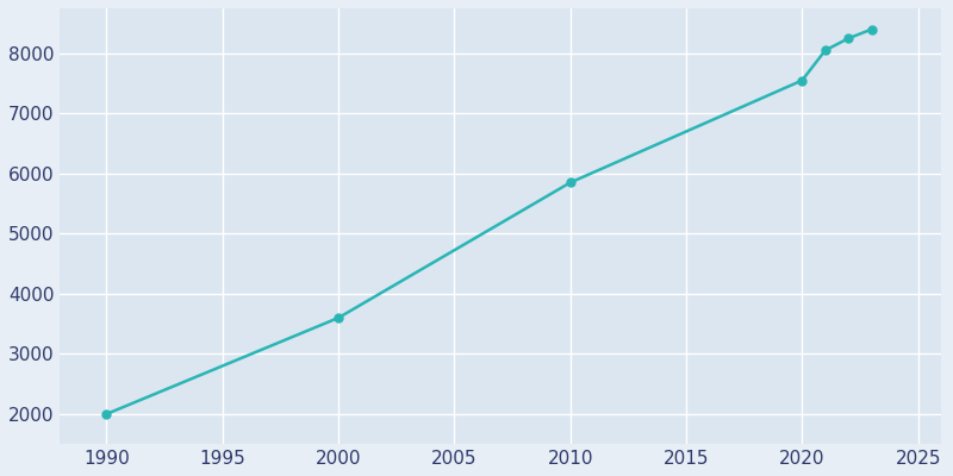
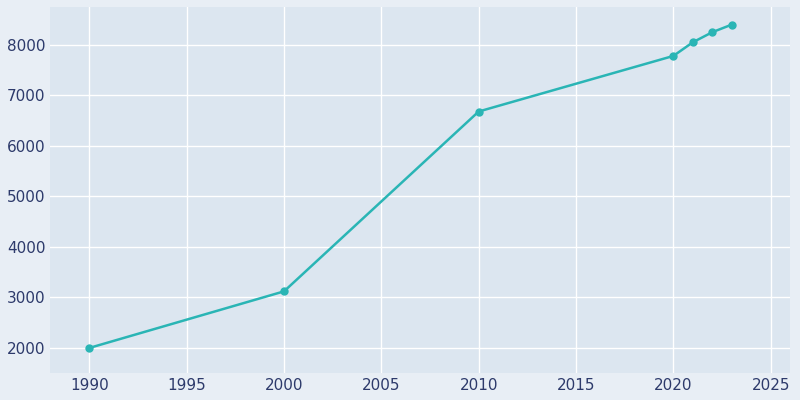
2000: 3600 -> 3120
2010: 5850 -> 6680
2020: 7550 -> 7780
